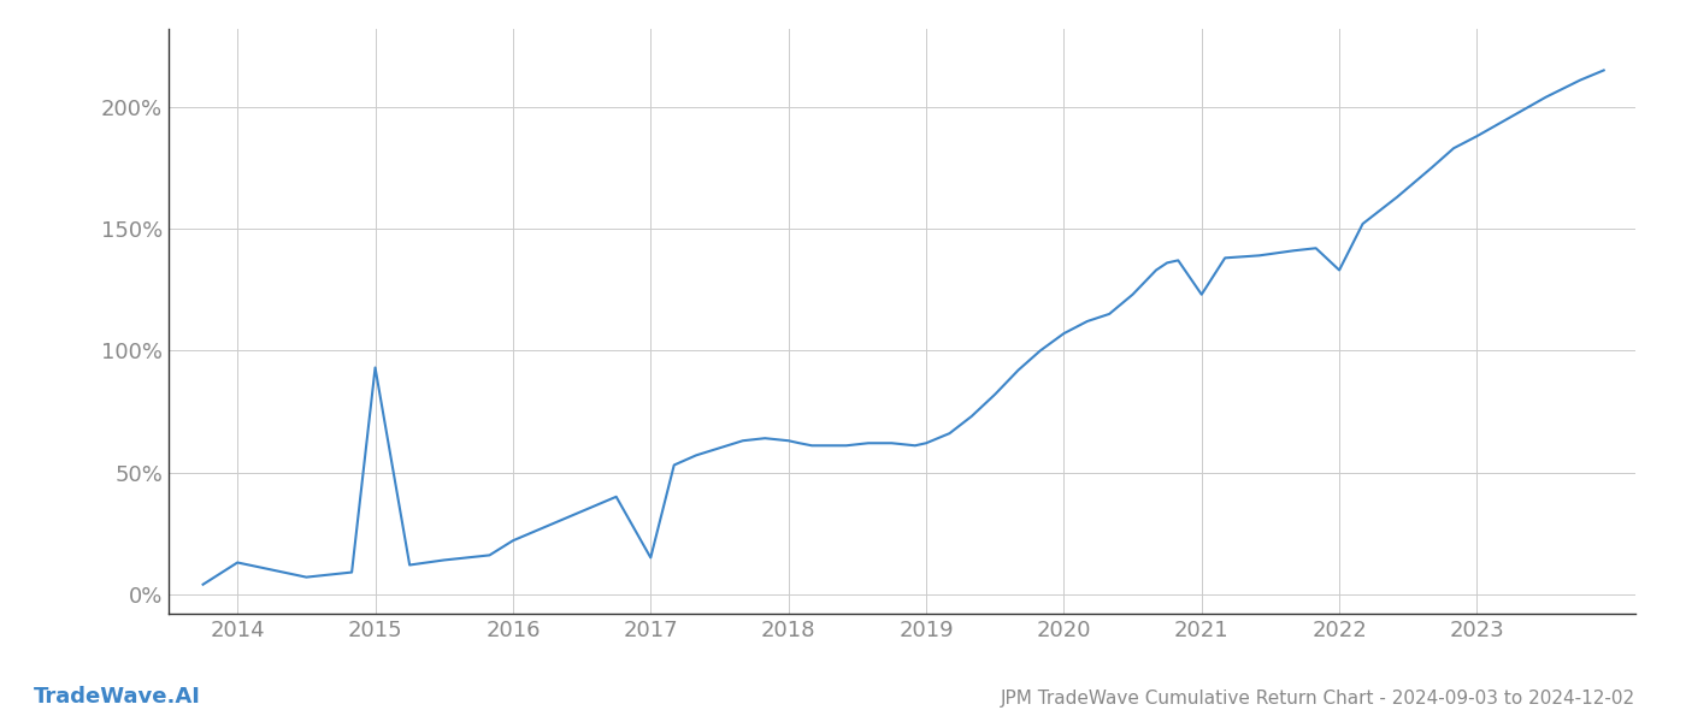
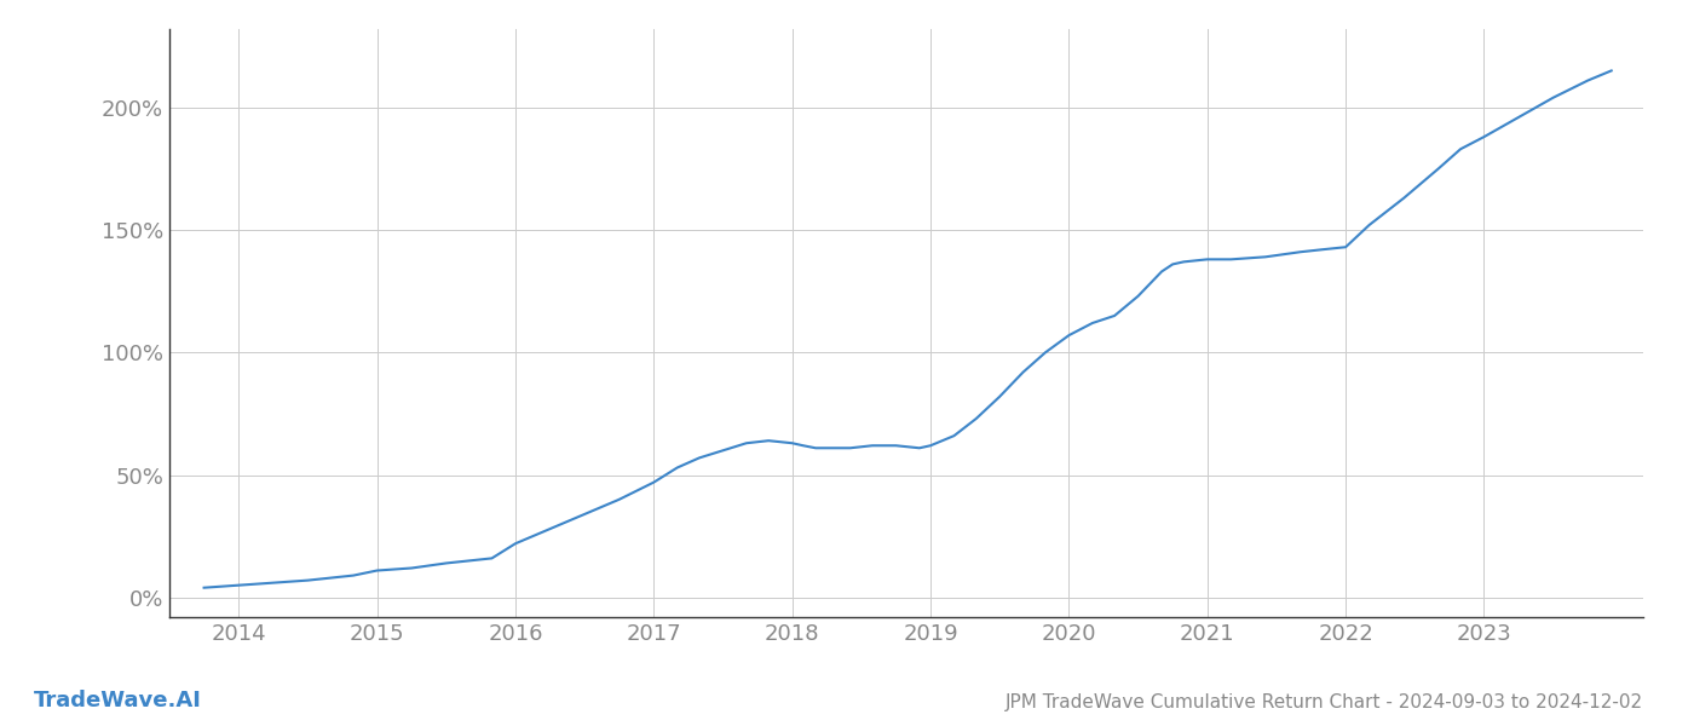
2014: 13% -> 5%
2015: 93% -> 11%
2017: 15% -> 47%
2021: 123% -> 138%
2022: 133% -> 143%
